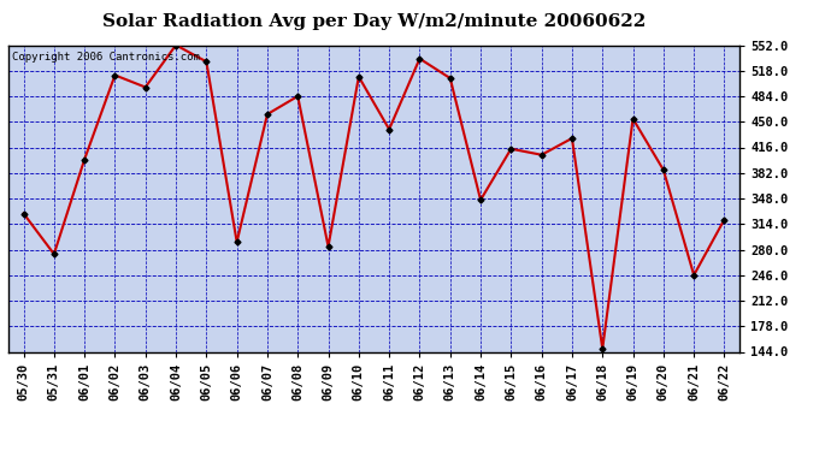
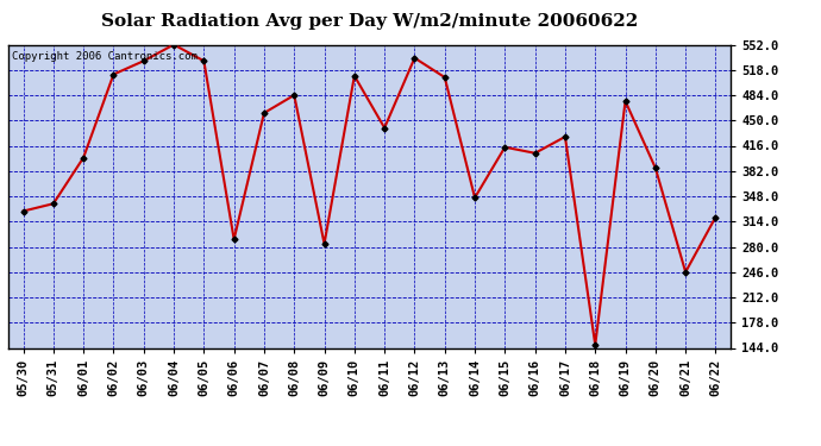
05/31: 274 -> 338
06/03: 496 -> 530
06/19: 454 -> 476
